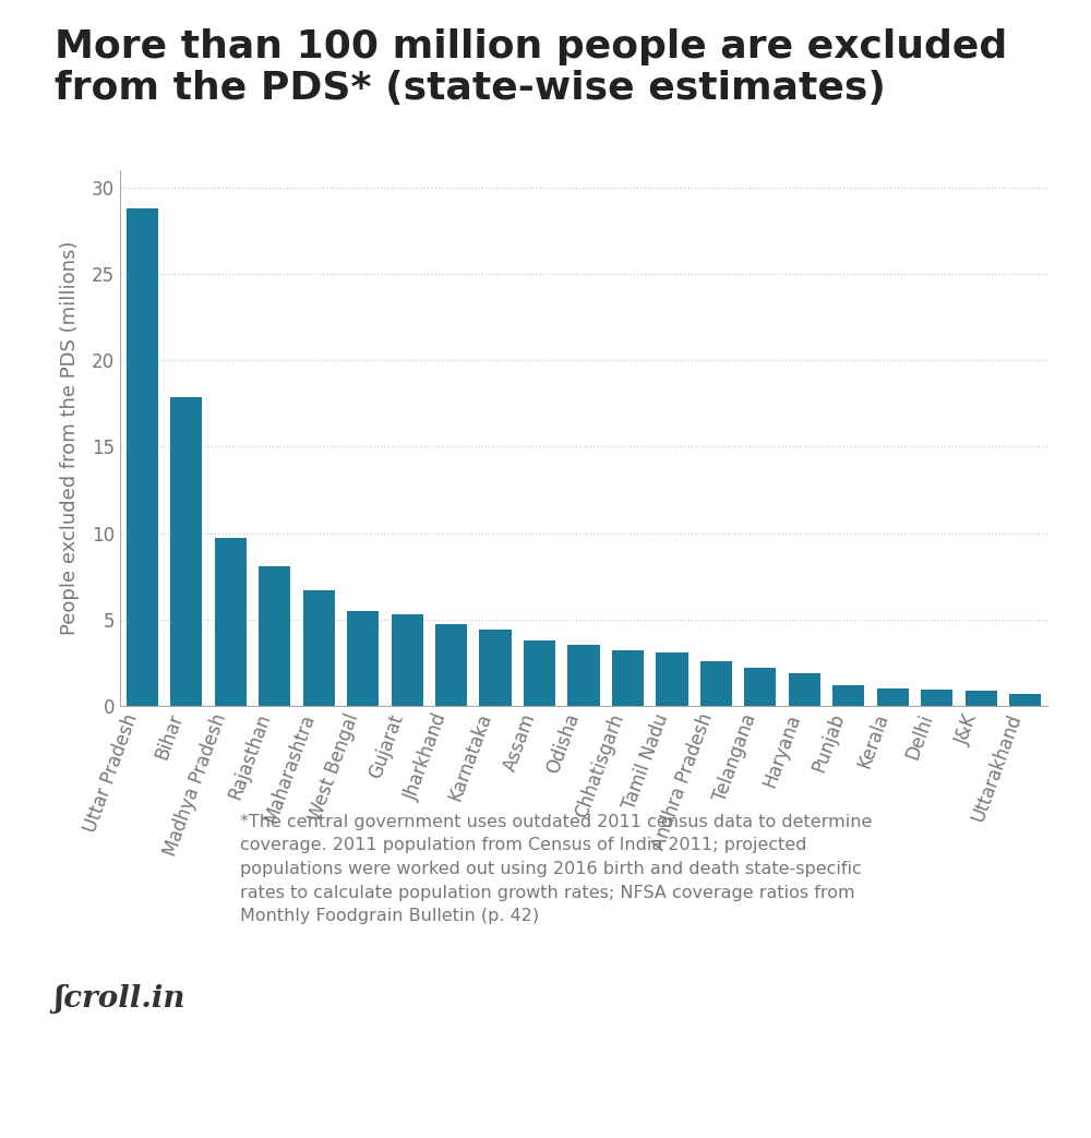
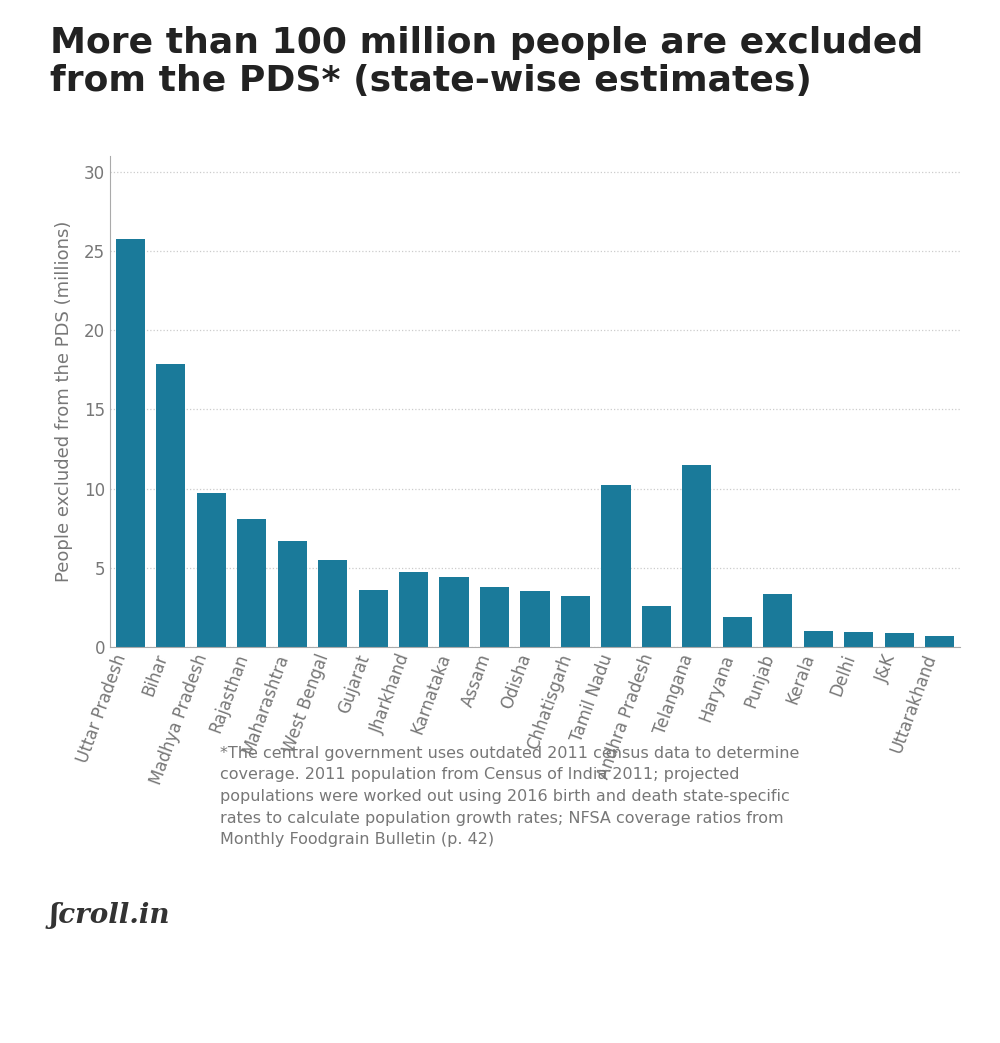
Uttar Pradesh: 28.8 -> 25.8
Gujarat: 5.3 -> 3.6
Tamil Nadu: 3.1 -> 10.2
Telangana: 2.2 -> 11.5
Punjab: 1.2 -> 3.3
